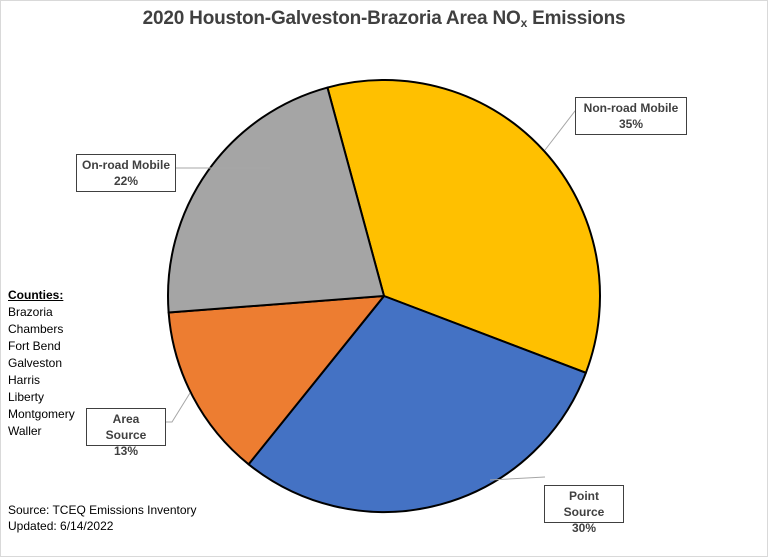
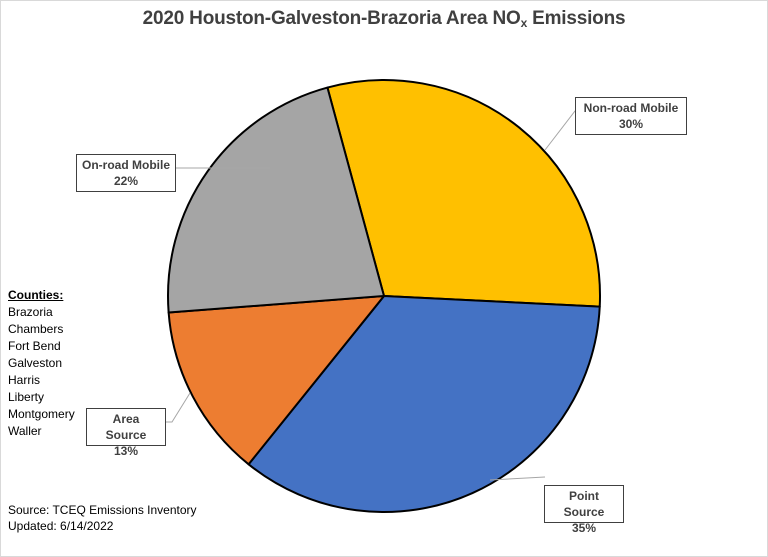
Non-road Mobile: 35% -> 30%
Point Source: 30% -> 35%
